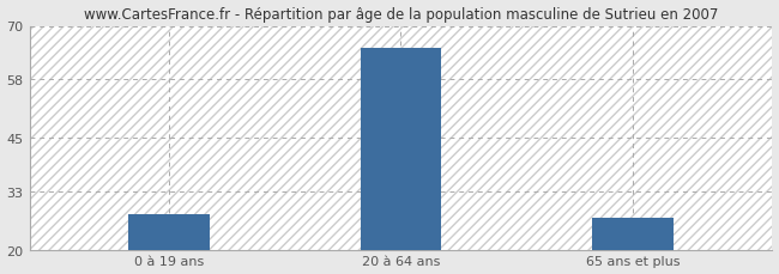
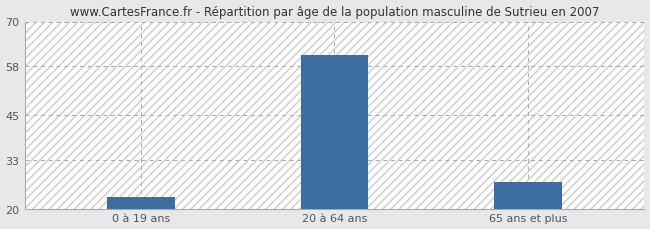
0 à 19 ans: 28 -> 23
20 à 64 ans: 65 -> 61
